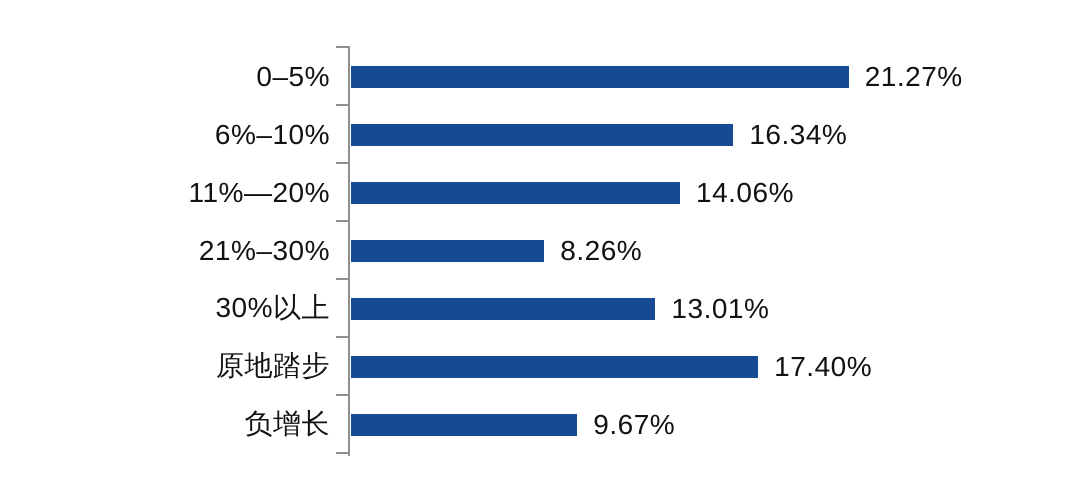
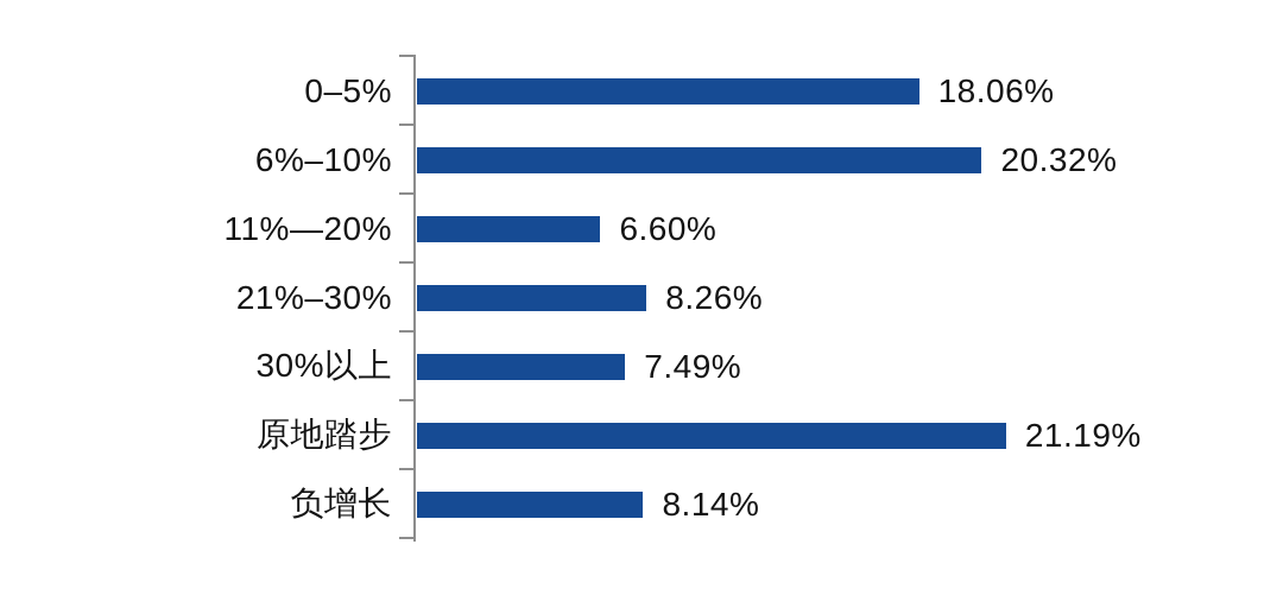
0–5%: 21.27% -> 18.06%
6%–10%: 16.34% -> 20.32%
11%—20%: 14.06% -> 6.60%
30%以上: 13.01% -> 7.49%
原地踏步: 17.40% -> 21.19%
负增长: 9.67% -> 8.14%
